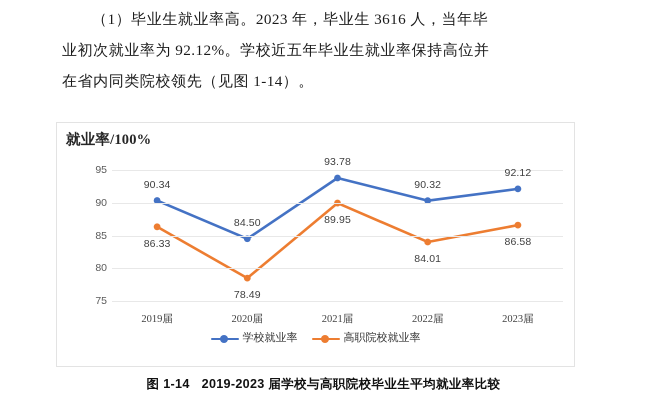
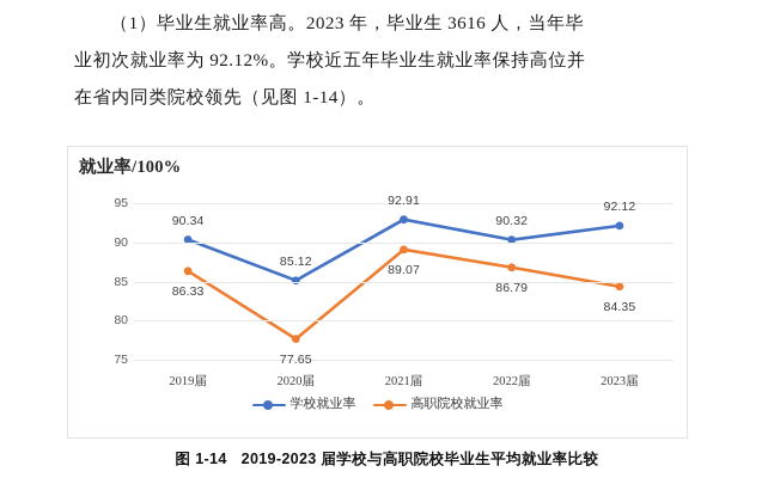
学校就业率/2020届: 84.50 -> 85.12
高职院校就业率/2020届: 78.49 -> 77.65
学校就业率/2021届: 93.78 -> 92.91
高职院校就业率/2021届: 89.95 -> 89.07
高职院校就业率/2022届: 84.01 -> 86.79
高职院校就业率/2023届: 86.58 -> 84.35
